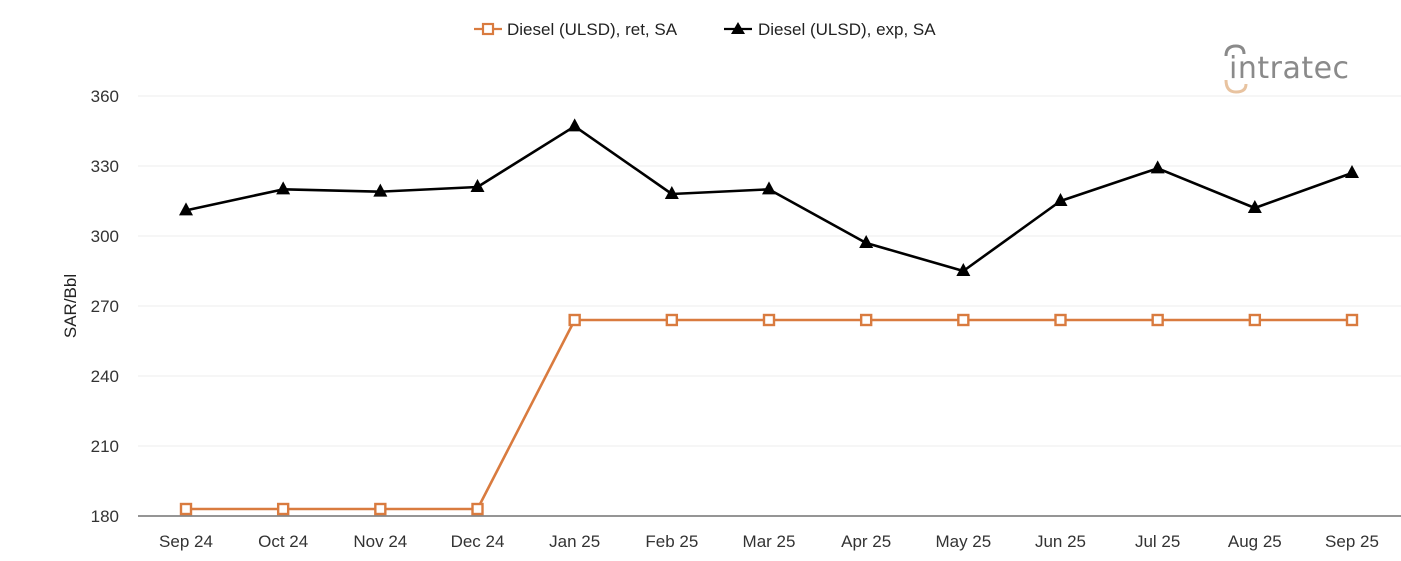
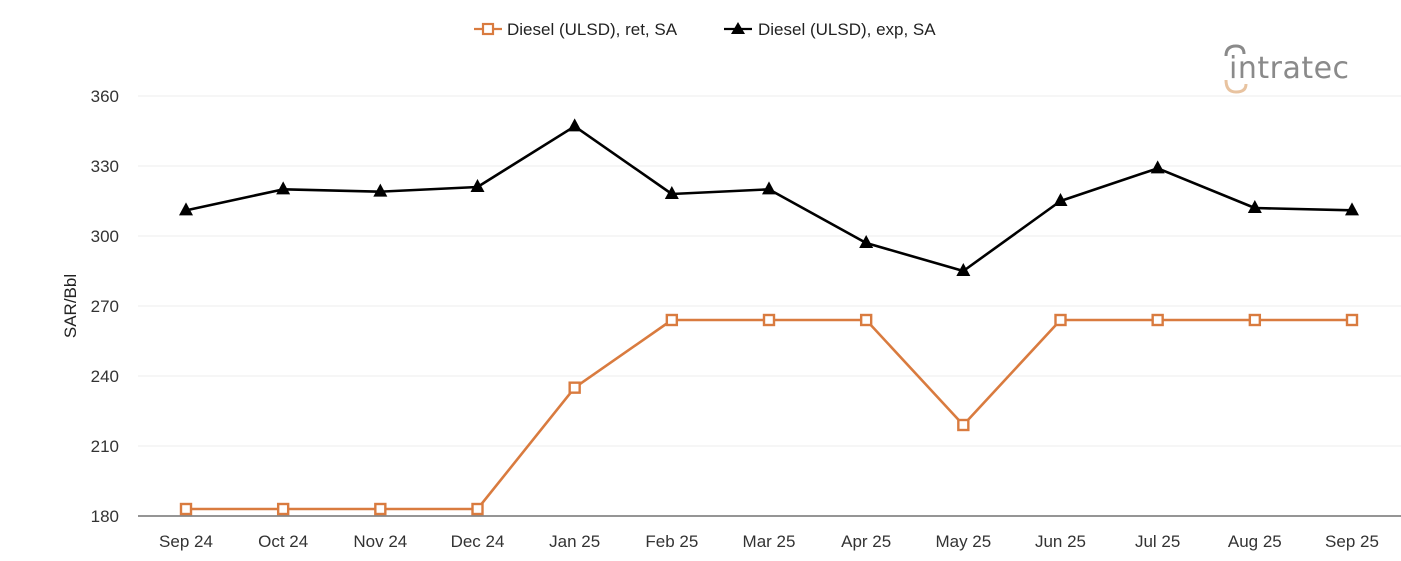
Diesel (ULSD), ret, SA/Jan 25: 264 -> 235
Diesel (ULSD), ret, SA/May 25: 264 -> 219
Diesel (ULSD), exp, SA/Sep 25: 327 -> 311
